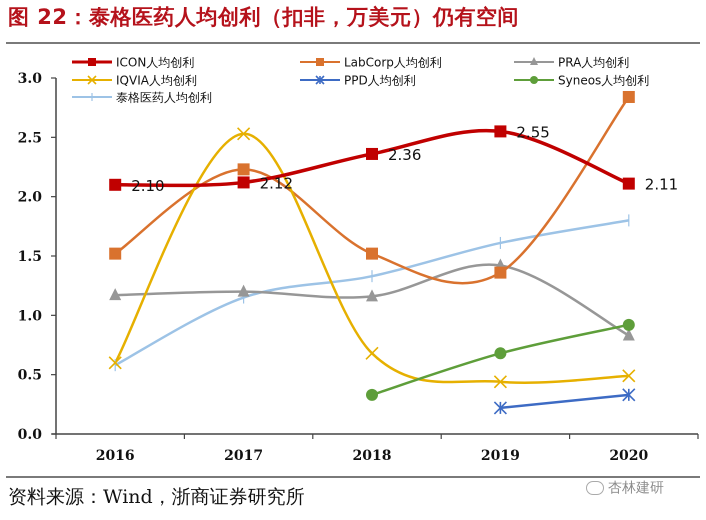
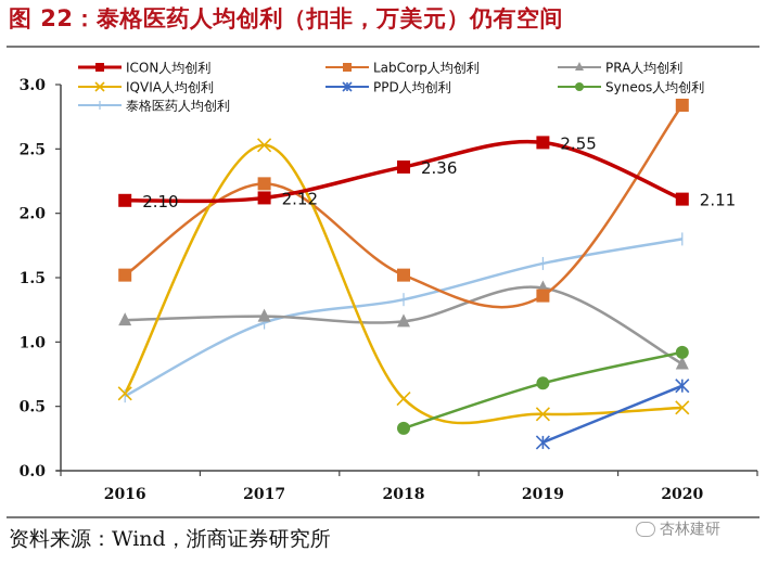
IQVIA人均创利/2018: 0.68 -> 0.56
PPD人均创利/2020: 0.33 -> 0.66
